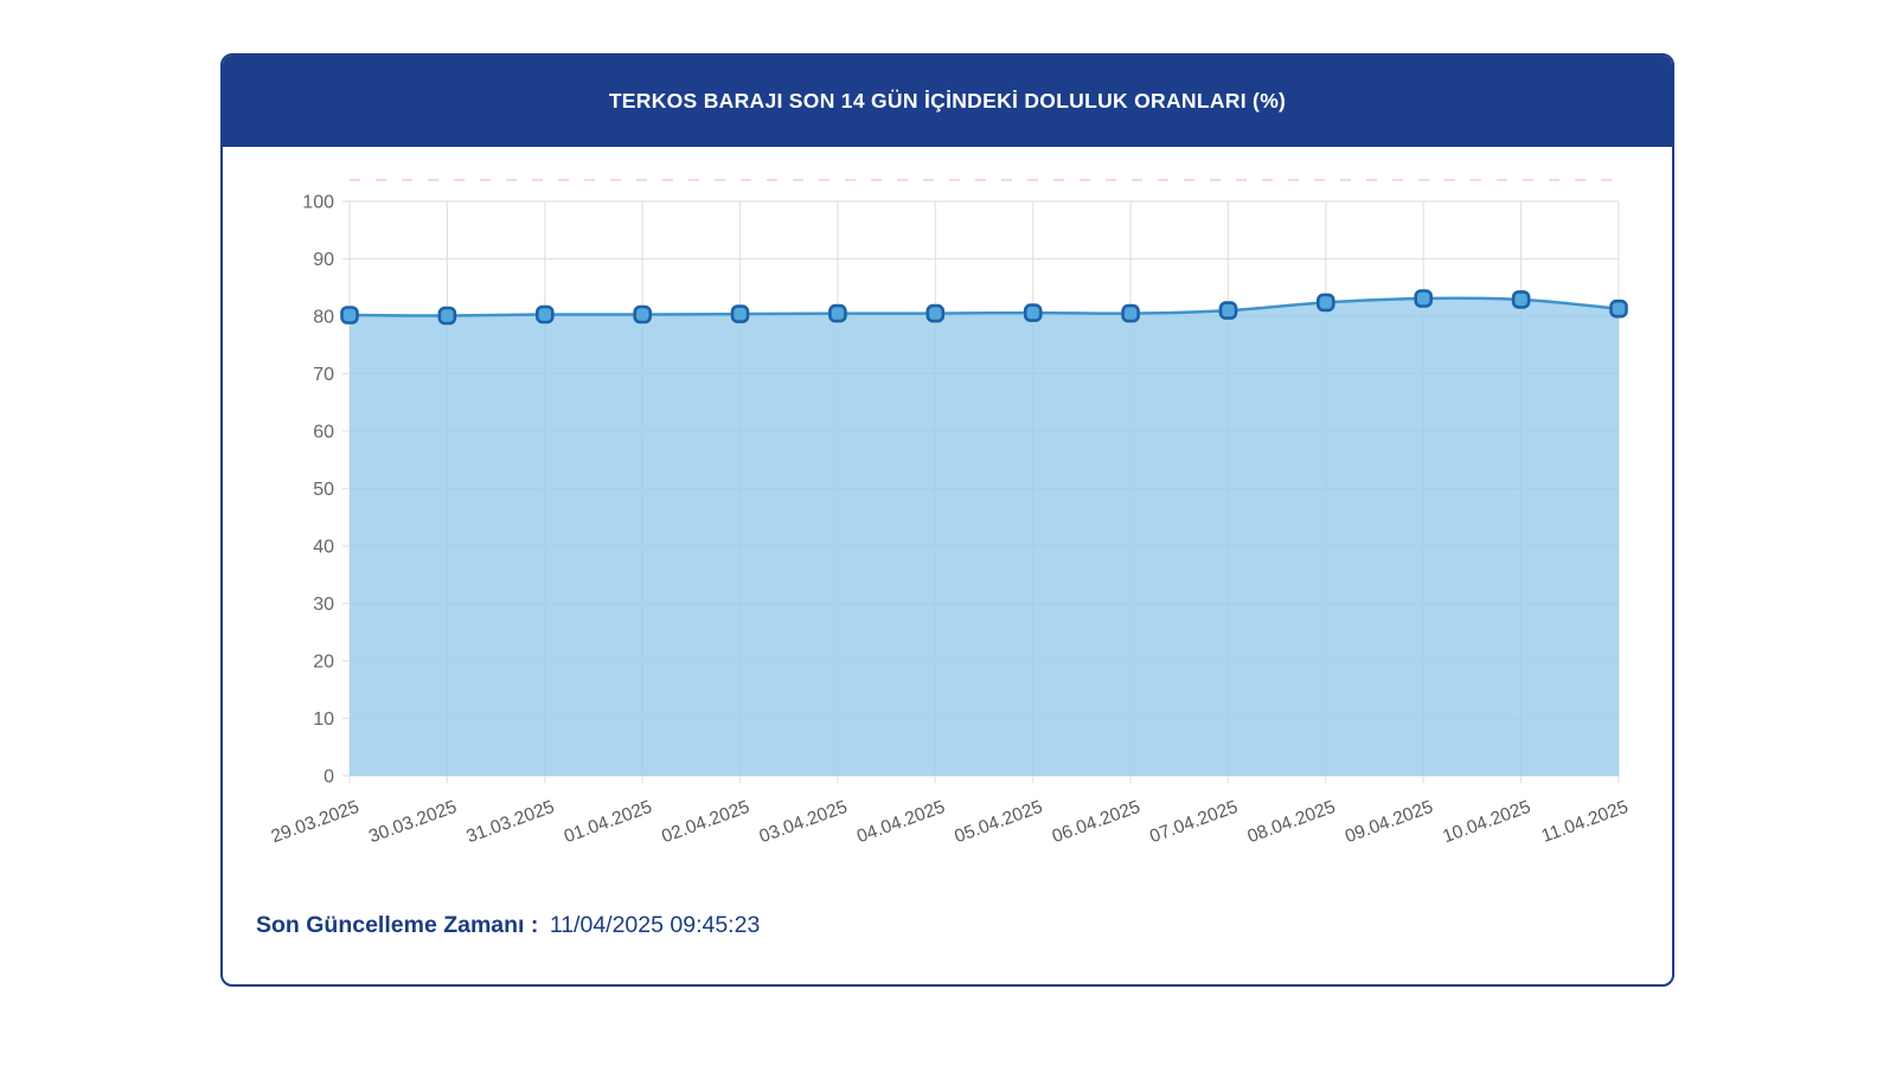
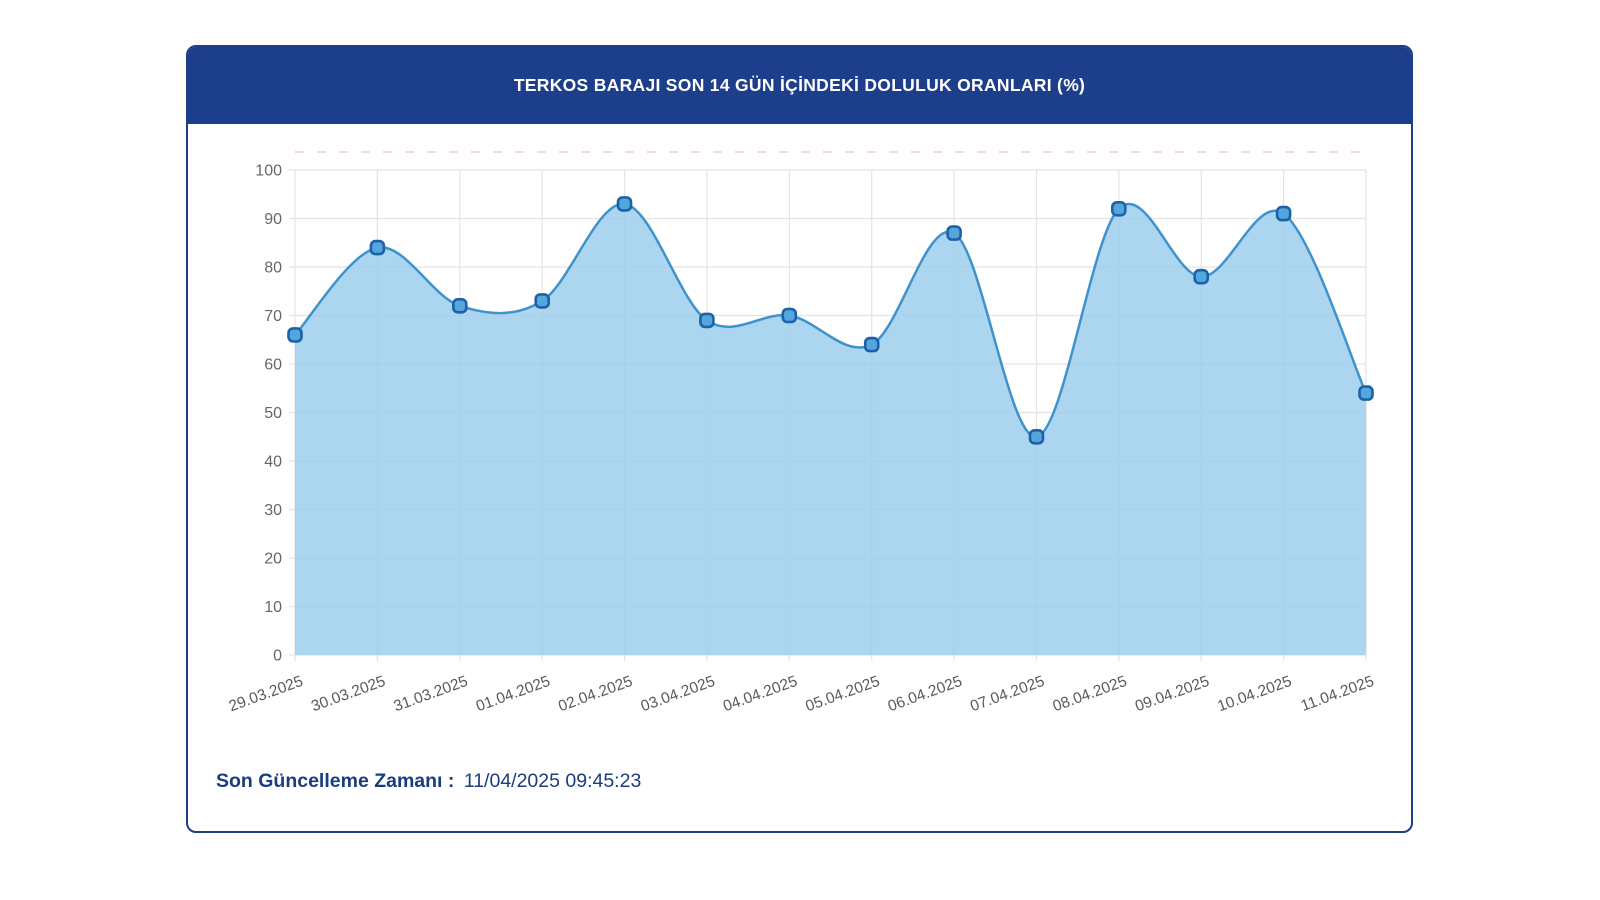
29.03.2025: 80 -> 66
30.03.2025: 80 -> 84
31.03.2025: 80 -> 72
01.04.2025: 80 -> 73
02.04.2025: 80 -> 93
03.04.2025: 80 -> 69
04.04.2025: 80 -> 70
05.04.2025: 81 -> 64
06.04.2025: 80 -> 87
07.04.2025: 81 -> 45
08.04.2025: 82 -> 92
09.04.2025: 83 -> 78
10.04.2025: 83 -> 91
11.04.2025: 81 -> 54
